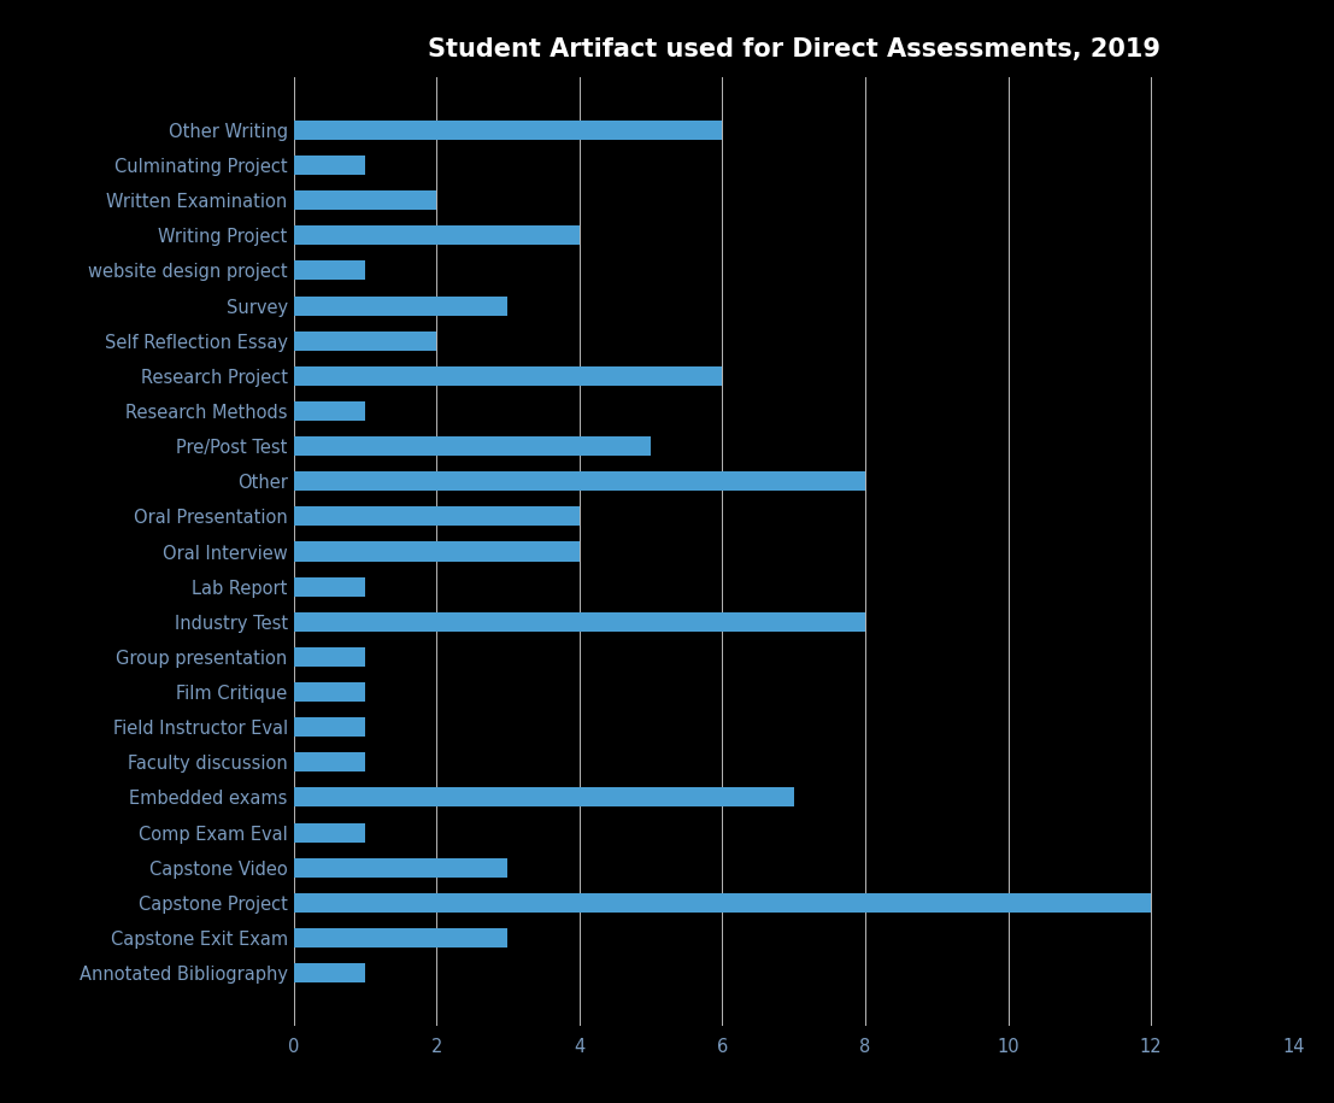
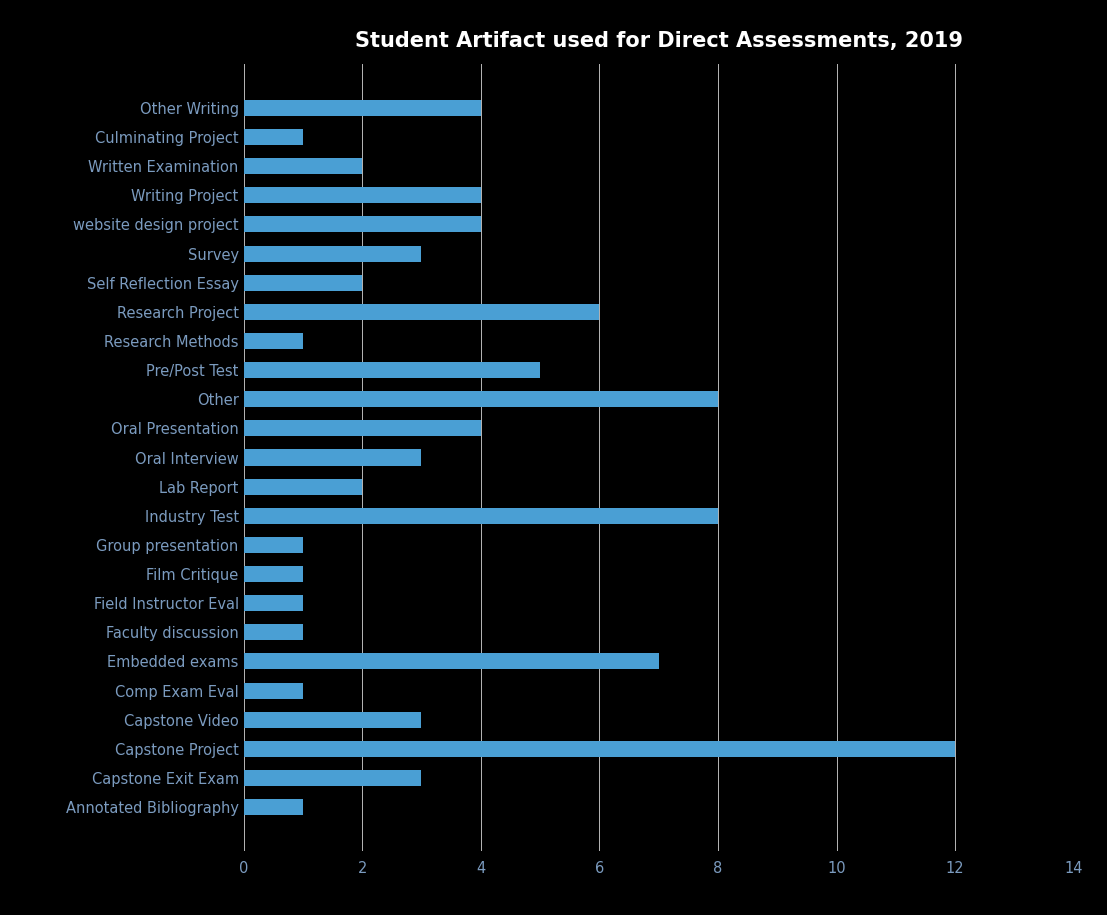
Other Writing: 6 -> 4
website design project: 1 -> 4
Oral Interview: 4 -> 3
Lab Report: 1 -> 2
